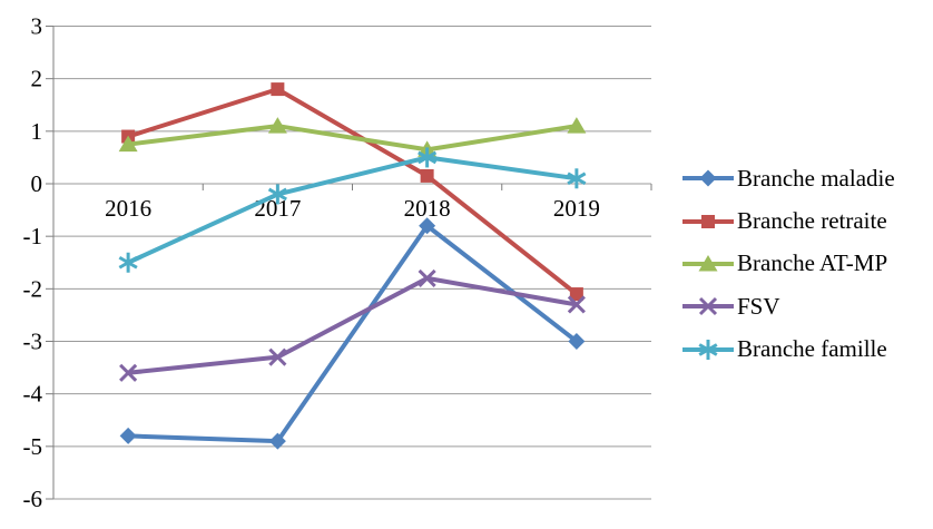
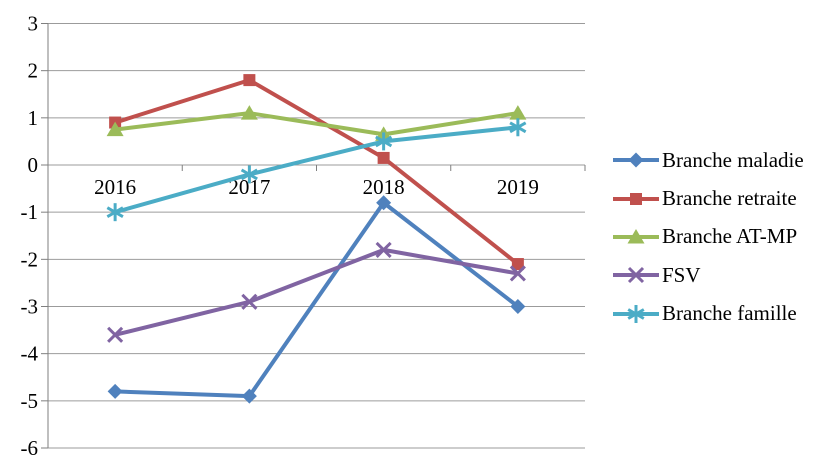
Branche famille/2016: -1.5 -> -1.0
FSV/2017: -3.3 -> -2.9
Branche famille/2019: 0.1 -> 0.8
